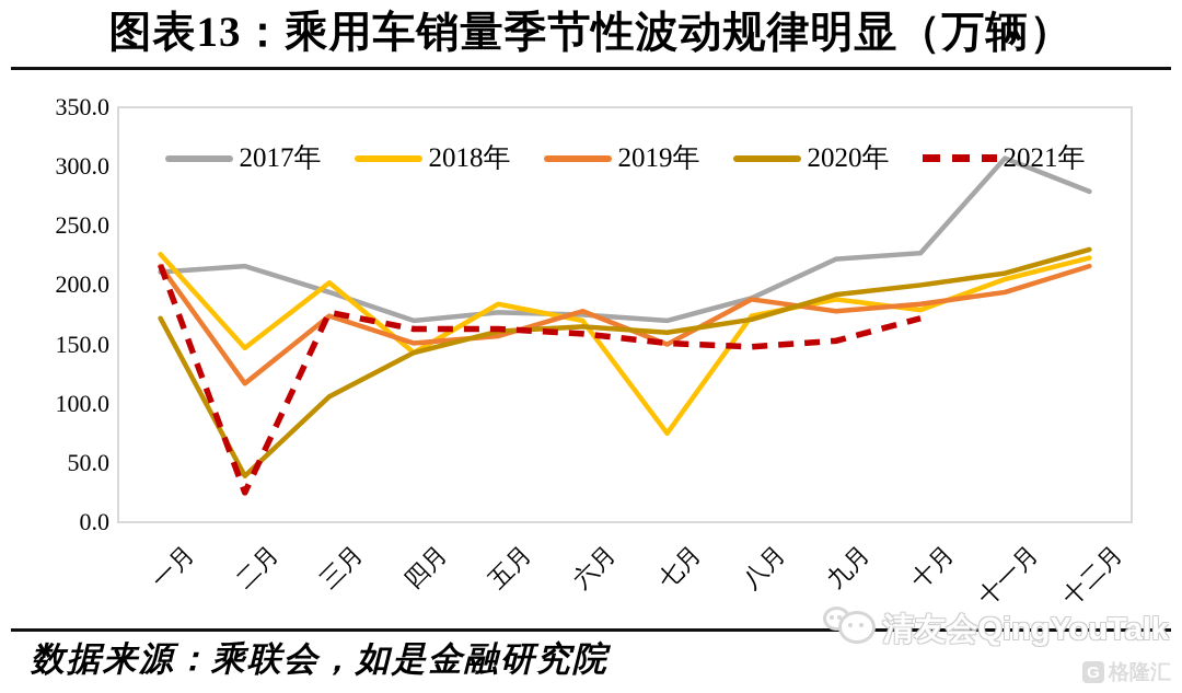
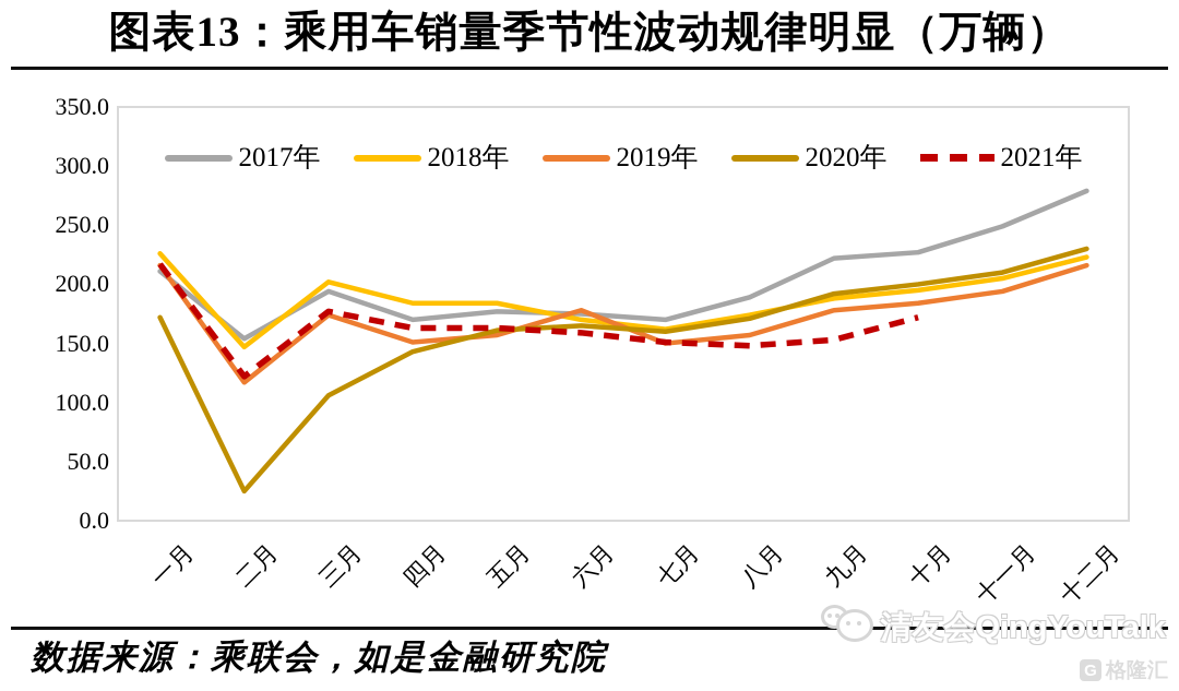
2017年/二月: 216 -> 154
2020年/二月: 39 -> 25
2021年/二月: 25 -> 122
2018年/四月: 143 -> 184
2018年/七月: 75 -> 162
2019年/八月: 188 -> 157
2018年/十月: 179 -> 195
2017年/十一月: 307 -> 249
